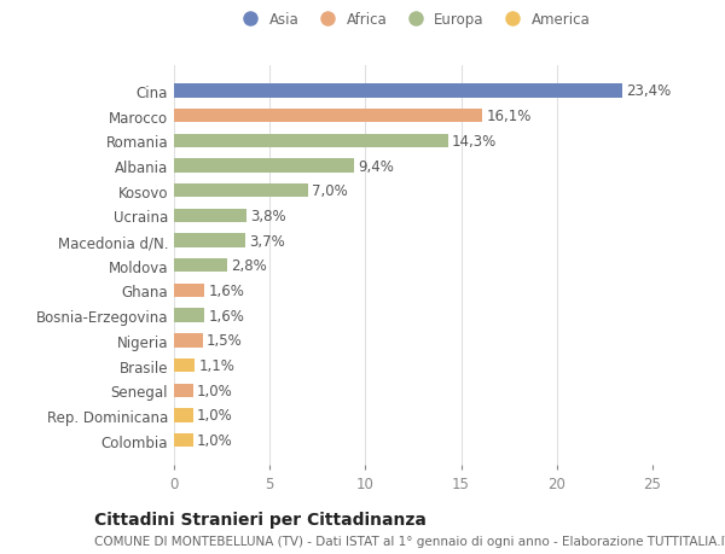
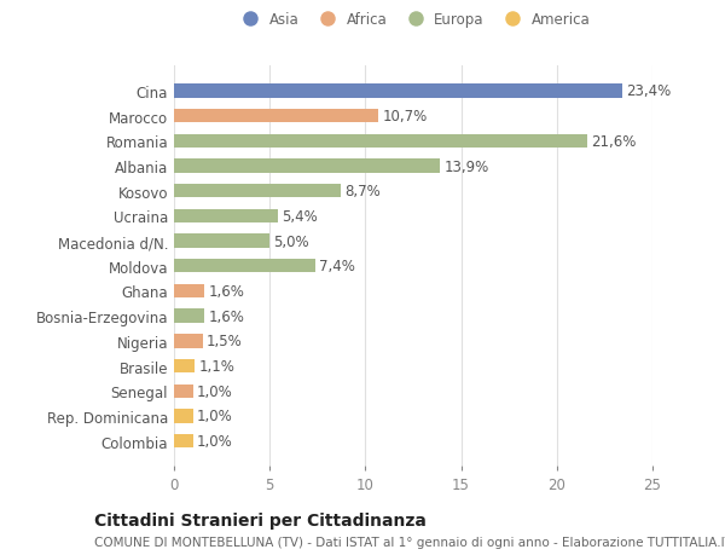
Marocco: 16,1% -> 10,7%
Romania: 14,3% -> 21,6%
Albania: 9,4% -> 13,9%
Kosovo: 7,0% -> 8,7%
Ucraina: 3,8% -> 5,4%
Macedonia d/N.: 3,7% -> 5,0%
Moldova: 2,8% -> 7,4%
